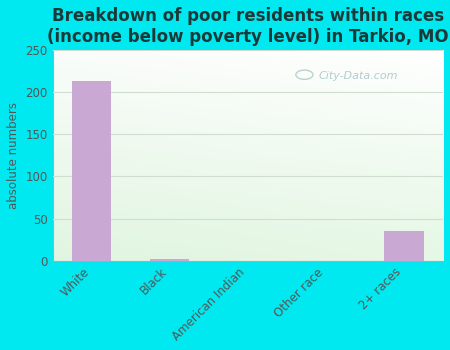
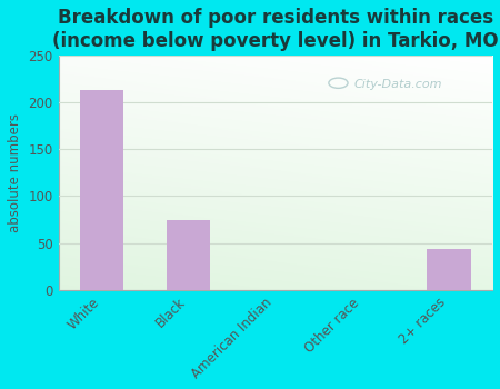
Black: 2 -> 74
2+ races: 35 -> 44
